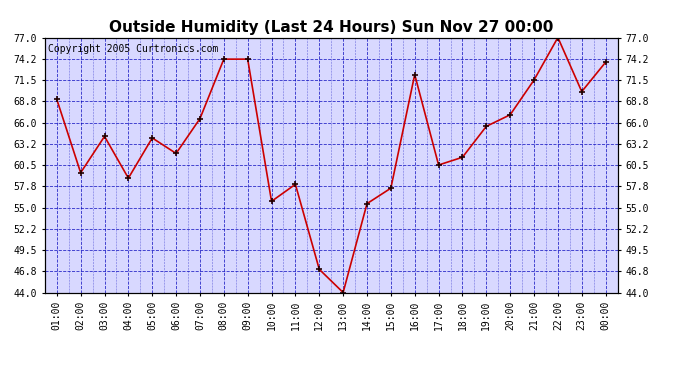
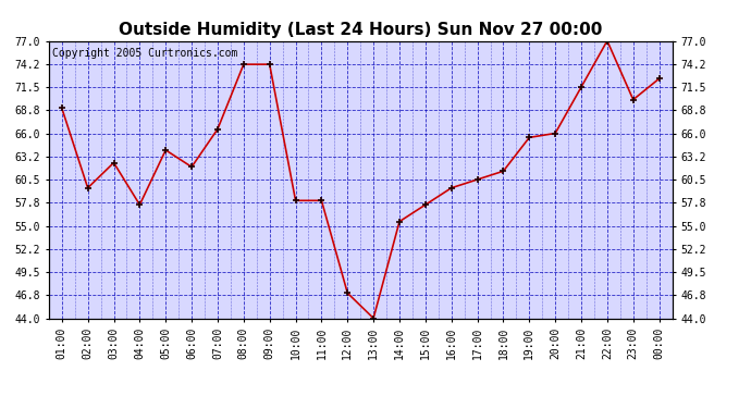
03:00: 64.2 -> 62.5
04:00: 58.8 -> 57.5
10:00: 55.8 -> 58.0
16:00: 72.2 -> 59.5
20:00: 67.0 -> 66.0
00:00: 73.8 -> 72.5
